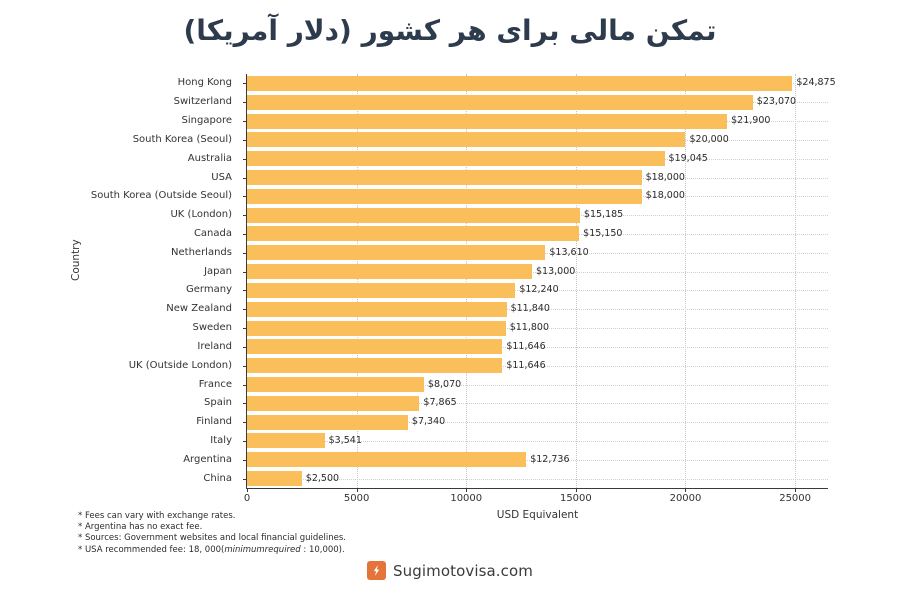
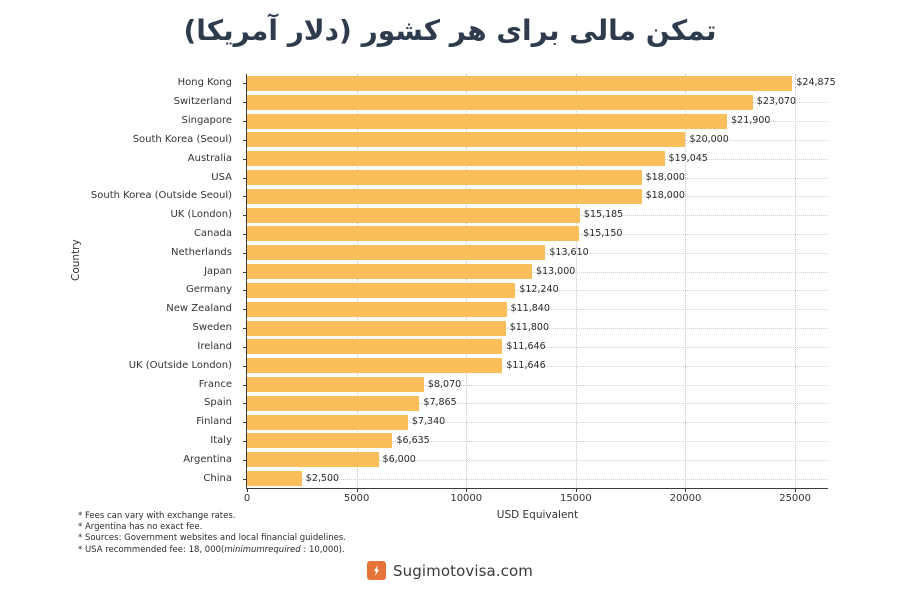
Italy: $3,541 -> $6,635
Argentina: $12,736 -> $6,000
